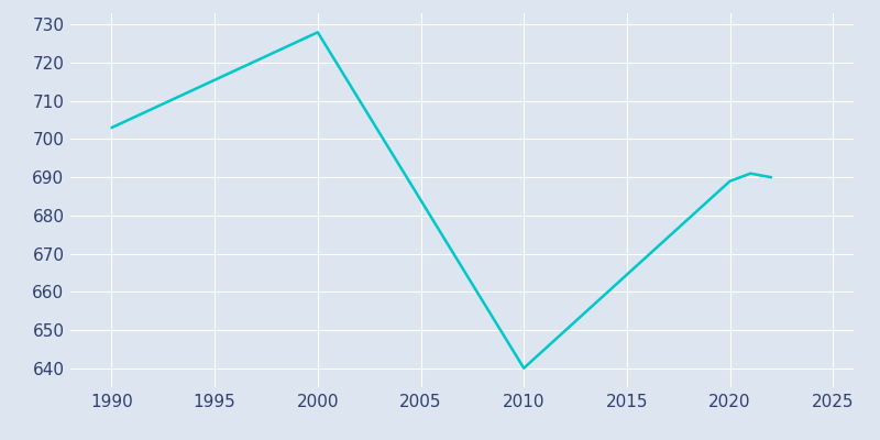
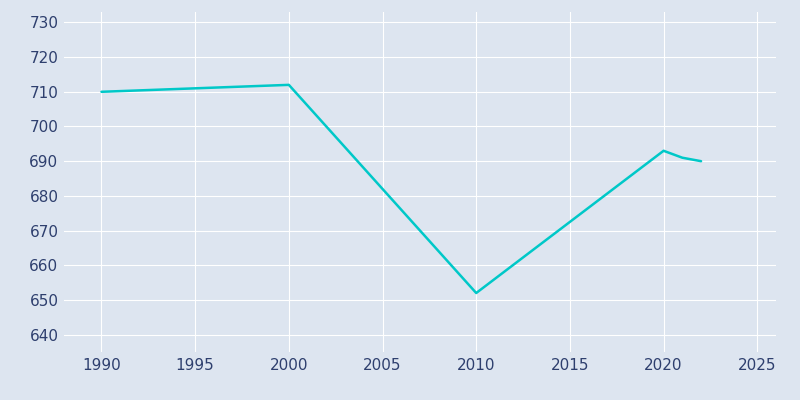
1990: 703 -> 710
2000: 728 -> 712
2010: 640 -> 652
2020: 689 -> 693
